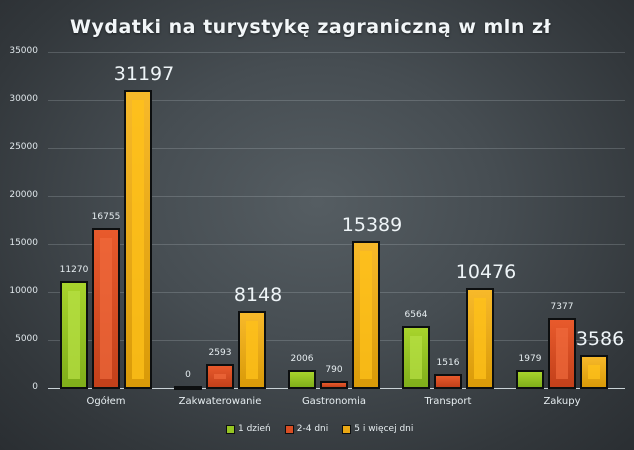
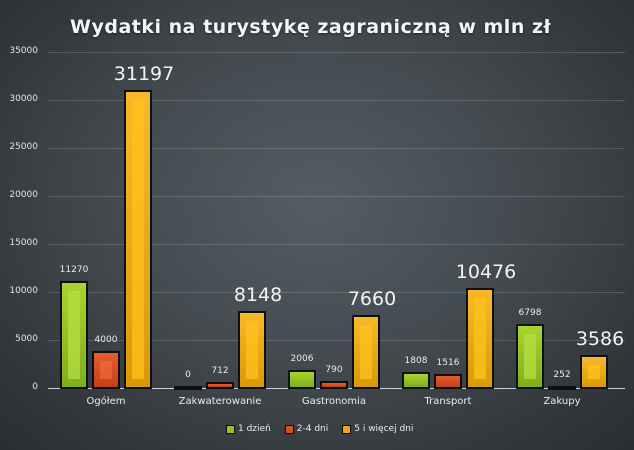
2-4 dni/Ogółem: 16755 -> 4000
2-4 dni/Zakwaterowanie: 2593 -> 712
5 i więcej dni/Gastronomia: 15389 -> 7660
1 dzień/Transport: 6564 -> 1808
1 dzień/Zakupy: 1979 -> 6798
2-4 dni/Zakupy: 7377 -> 252
